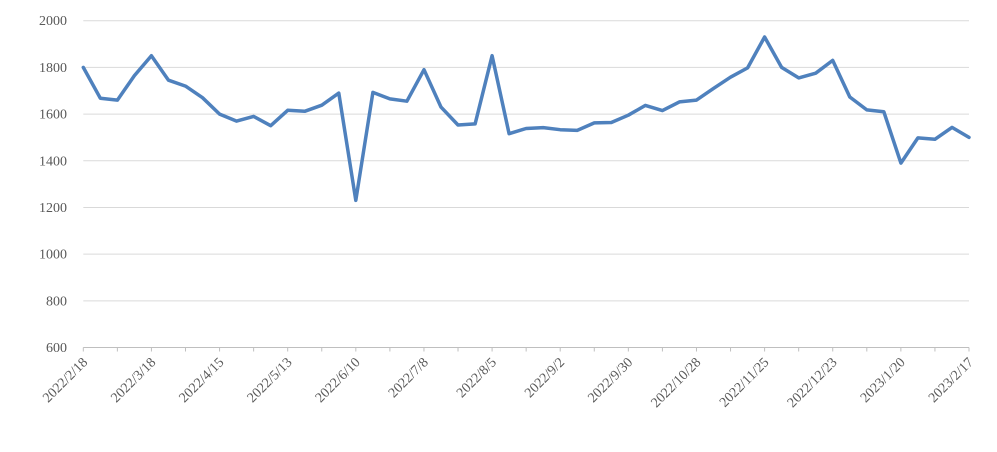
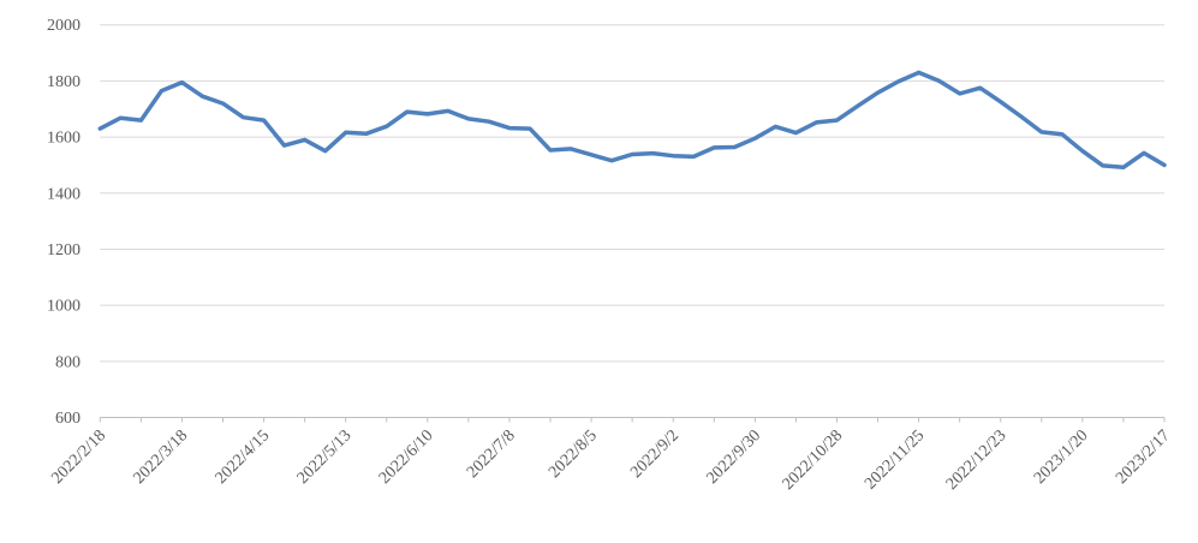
2022/2/18: 1800 -> 1630
2022/3/18: 1850 -> 1800
2022/4/15: 1600 -> 1660
2022/6/10: 1230 -> 1680
2022/7/8: 1790 -> 1630
2022/8/5: 1850 -> 1540
2022/11/25: 1930 -> 1830
2022/12/23: 1830 -> 1730
2023/1/20: 1390 -> 1550
